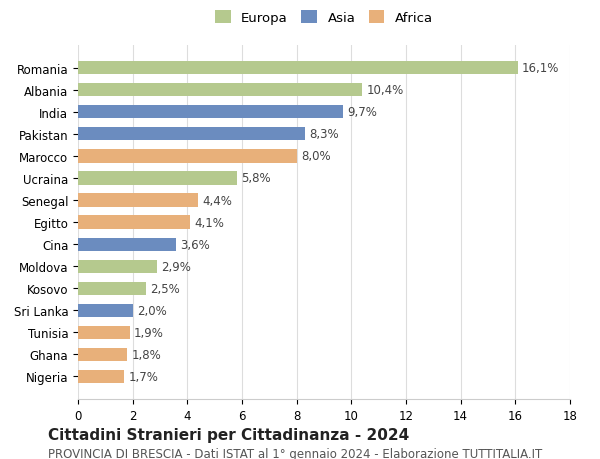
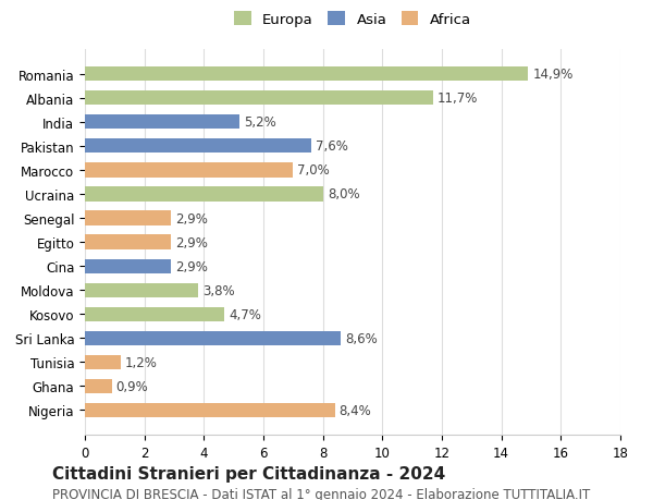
Romania: 16,1% -> 14,9%
Albania: 10,4% -> 11,7%
India: 9,7% -> 5,2%
Pakistan: 8,3% -> 7,6%
Marocco: 8,0% -> 7,0%
Ucraina: 5,8% -> 8,0%
Senegal: 4,4% -> 2,9%
Egitto: 4,1% -> 2,9%
Cina: 3,6% -> 2,9%
Moldova: 2,9% -> 3,8%
Kosovo: 2,5% -> 4,7%
Sri Lanka: 2,0% -> 8,6%
Tunisia: 1,9% -> 1,2%
Ghana: 1,8% -> 0,9%
Nigeria: 1,7% -> 8,4%
